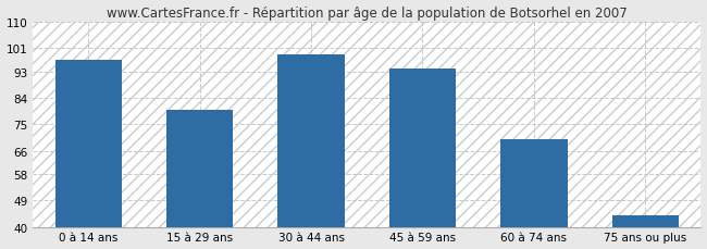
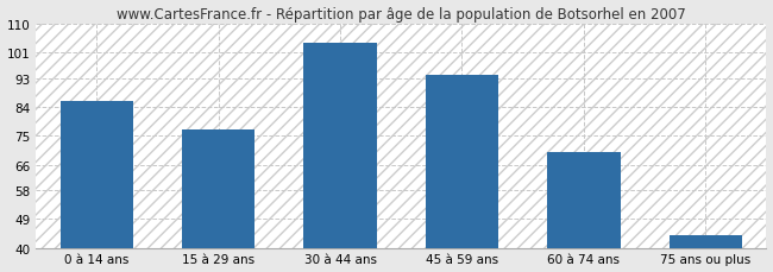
0 à 14 ans: 97 -> 86
15 à 29 ans: 80 -> 77
30 à 44 ans: 99 -> 104
